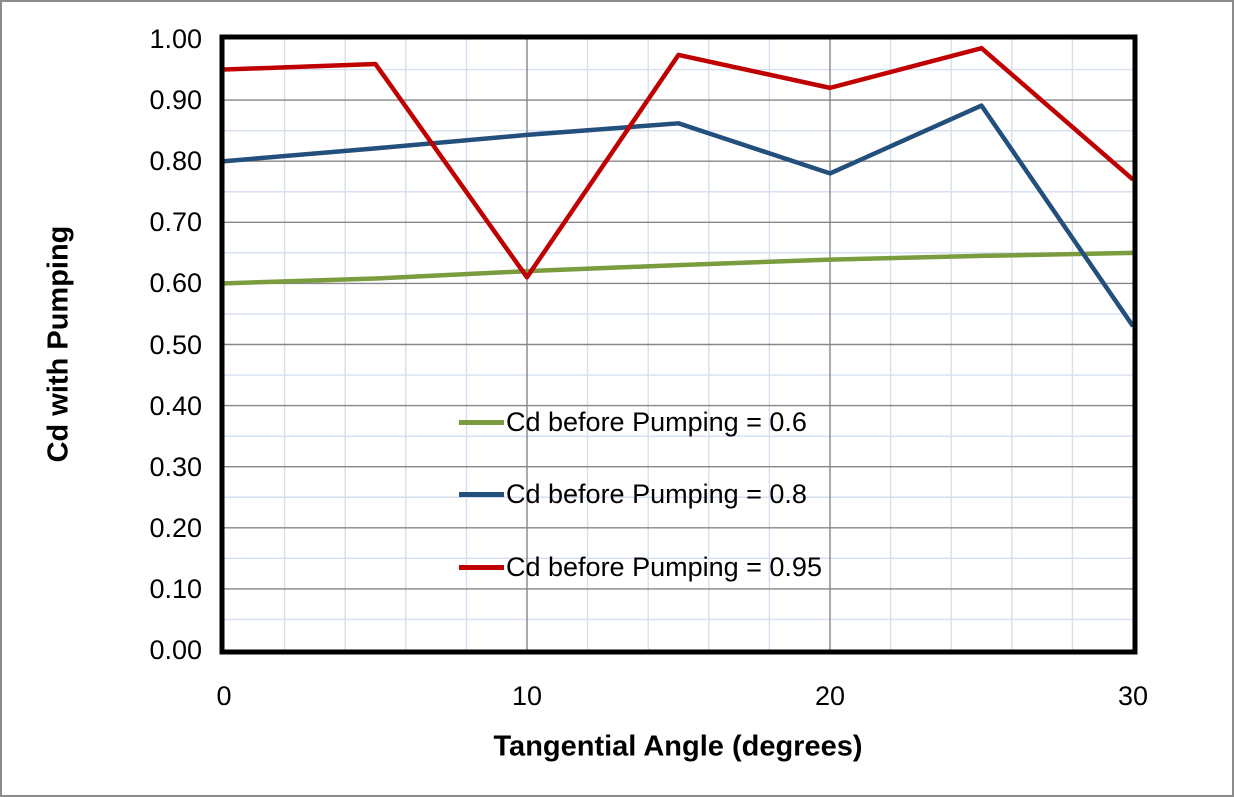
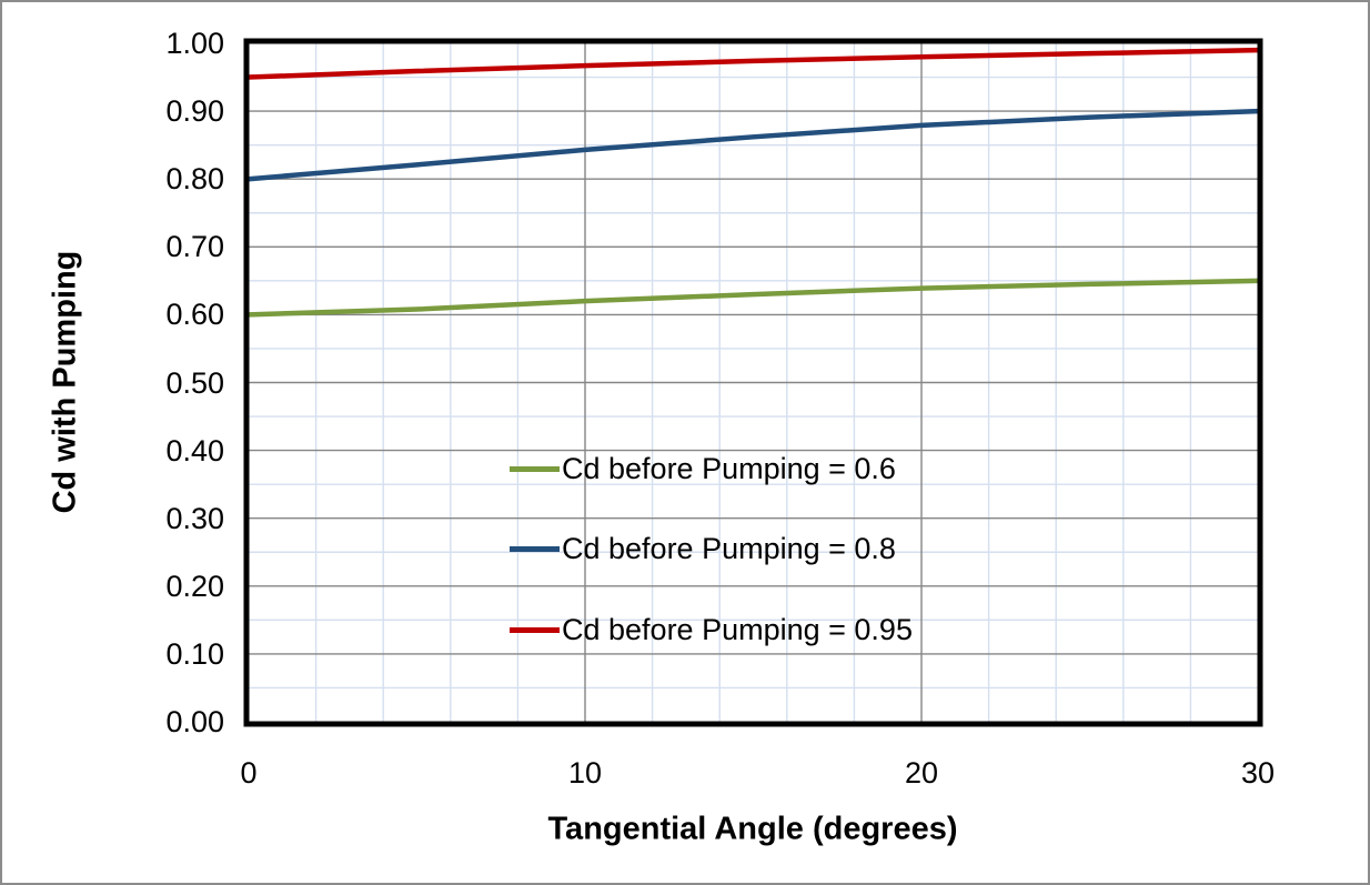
Cd before Pumping = 0.95/10: 0.61 -> 0.97
Cd before Pumping = 0.8/20: 0.78 -> 0.88
Cd before Pumping = 0.95/20: 0.92 -> 0.98
Cd before Pumping = 0.8/30: 0.53 -> 0.90
Cd before Pumping = 0.95/30: 0.77 -> 0.99
